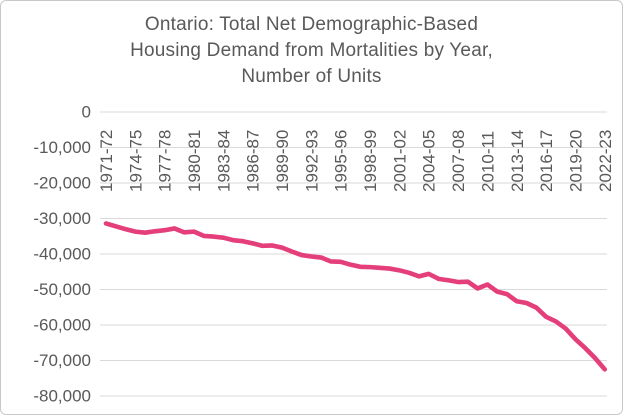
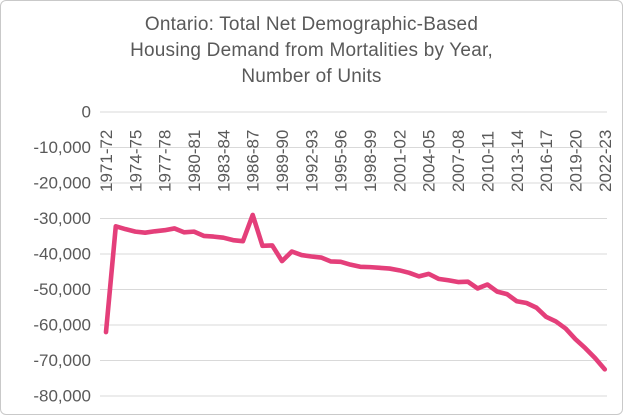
1971-72: -31000 -> -62000
1986-87: -37000 -> -29000
1989-90: -38000 -> -42000
